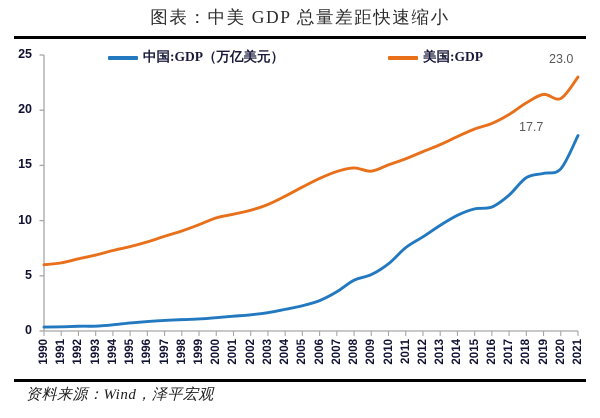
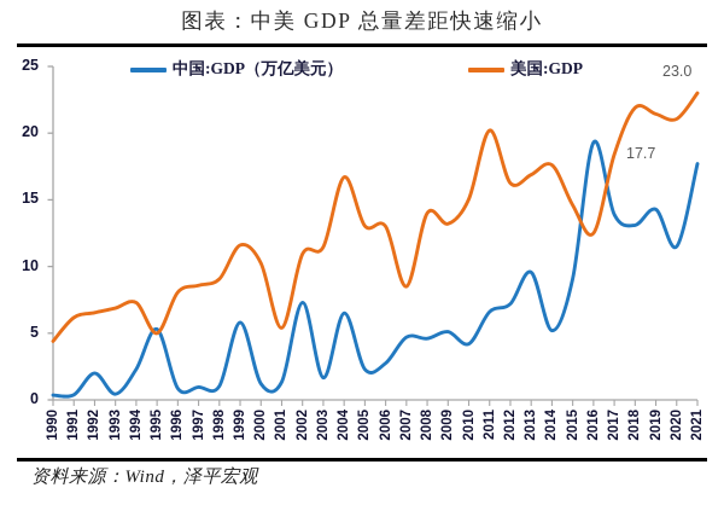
美国:GDP/1990: 6.0 -> 4.4
中国:GDP（万亿美元）/1992: 0.4 -> 2.0
中国:GDP（万亿美元）/1994: 0.6 -> 2.3
中国:GDP（万亿美元）/1995: 0.7 -> 5.3
美国:GDP/1995: 7.6 -> 5.0
中国:GDP（万亿美元）/1999: 1.1 -> 5.8
美国:GDP/1999: 9.6 -> 11.6
美国:GDP/2001: 10.6 -> 5.4
中国:GDP（万亿美元）/2002: 1.5 -> 7.3
中国:GDP（万亿美元）/2004: 2.0 -> 6.5
美国:GDP/2004: 12.2 -> 16.7
美国:GDP/2006: 13.8 -> 13.0
中国:GDP（万亿美元）/2007: 3.5 -> 4.7
美国:GDP/2007: 14.4 -> 8.5
美国:GDP/2008: 14.8 -> 14.0
美国:GDP/2009: 14.5 -> 13.2
中国:GDP（万亿美元）/2010: 6.1 -> 4.2
中国:GDP（万亿美元）/2011: 7.5 -> 6.6
美国:GDP/2011: 15.6 -> 20.2
中国:GDP（万亿美元）/2012: 8.5 -> 7.2
中国:GDP（万亿美元）/2014: 10.5 -> 5.2
中国:GDP（万亿美元）/2015: 11.1 -> 9.1
美国:GDP/2015: 18.3 -> 14.6
中国:GDP（万亿美元）/2016: 11.2 -> 19.3
美国:GDP/2016: 18.8 -> 12.5
中国:GDP（万亿美元）/2017: 12.3 -> 13.9
美国:GDP/2017: 19.6 -> 18.4
中国:GDP（万亿美元）/2018: 13.9 -> 13.1
美国:GDP/2018: 20.7 -> 21.9
中国:GDP（万亿美元）/2020: 14.7 -> 11.5
